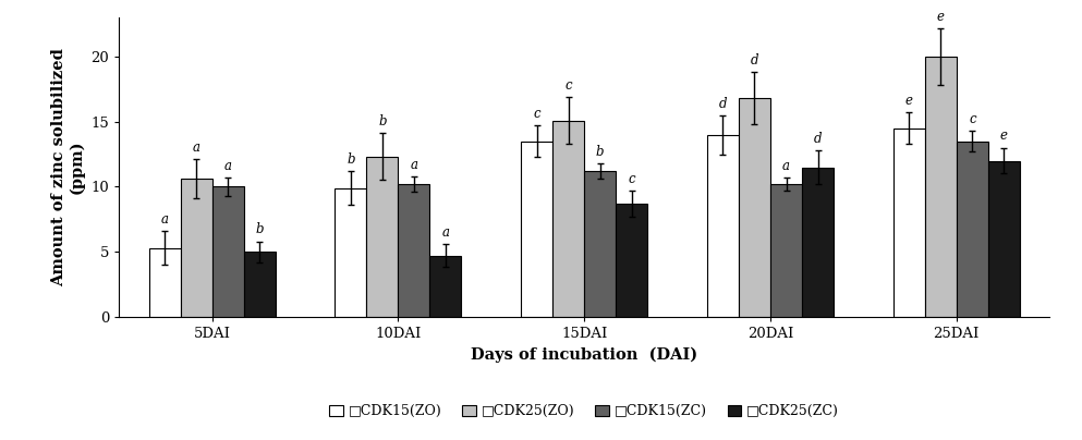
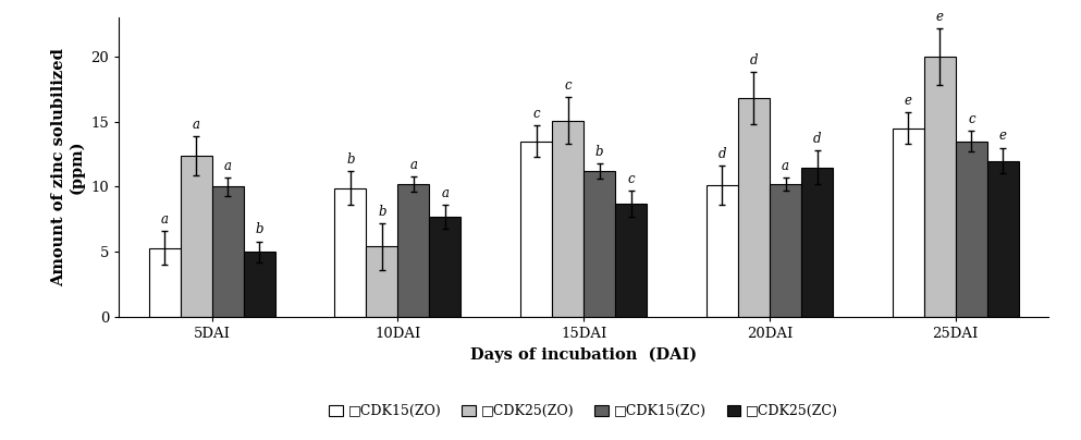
□CDK25(ZO)/5DAI: 10.6 -> 12.4
□CDK25(ZO)/10DAI: 12.3 -> 5.4
□CDK25(ZC)/10DAI: 4.7 -> 7.7
□CDK15(ZO)/20DAI: 14.0 -> 10.1
